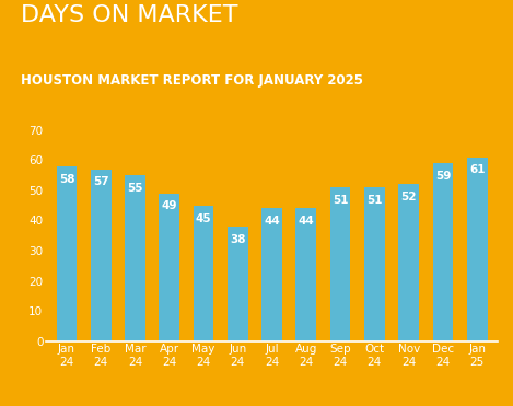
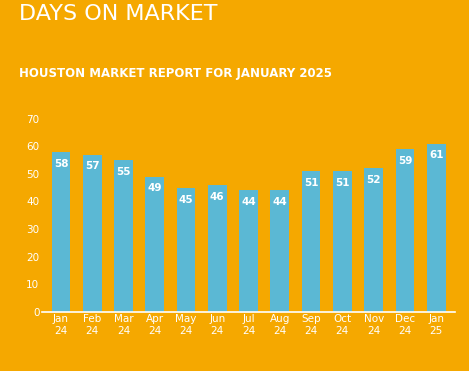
Jun 24: 38 -> 46
